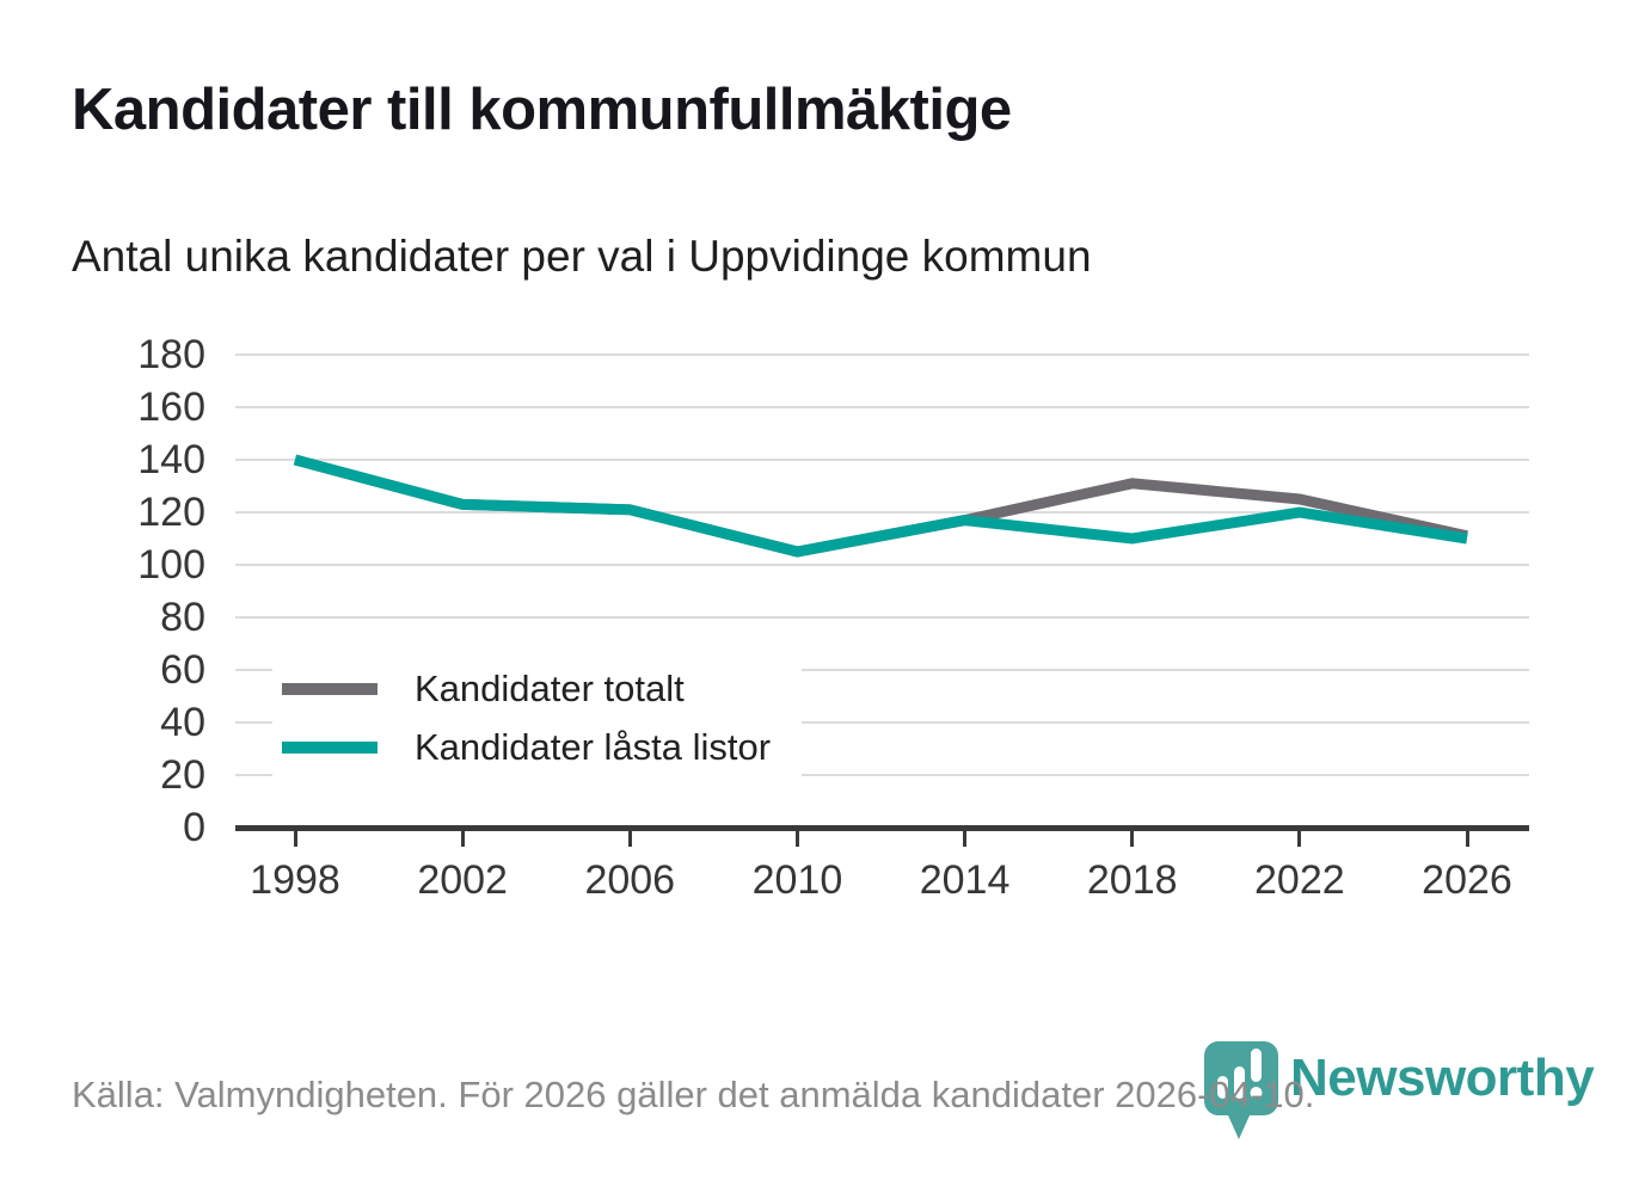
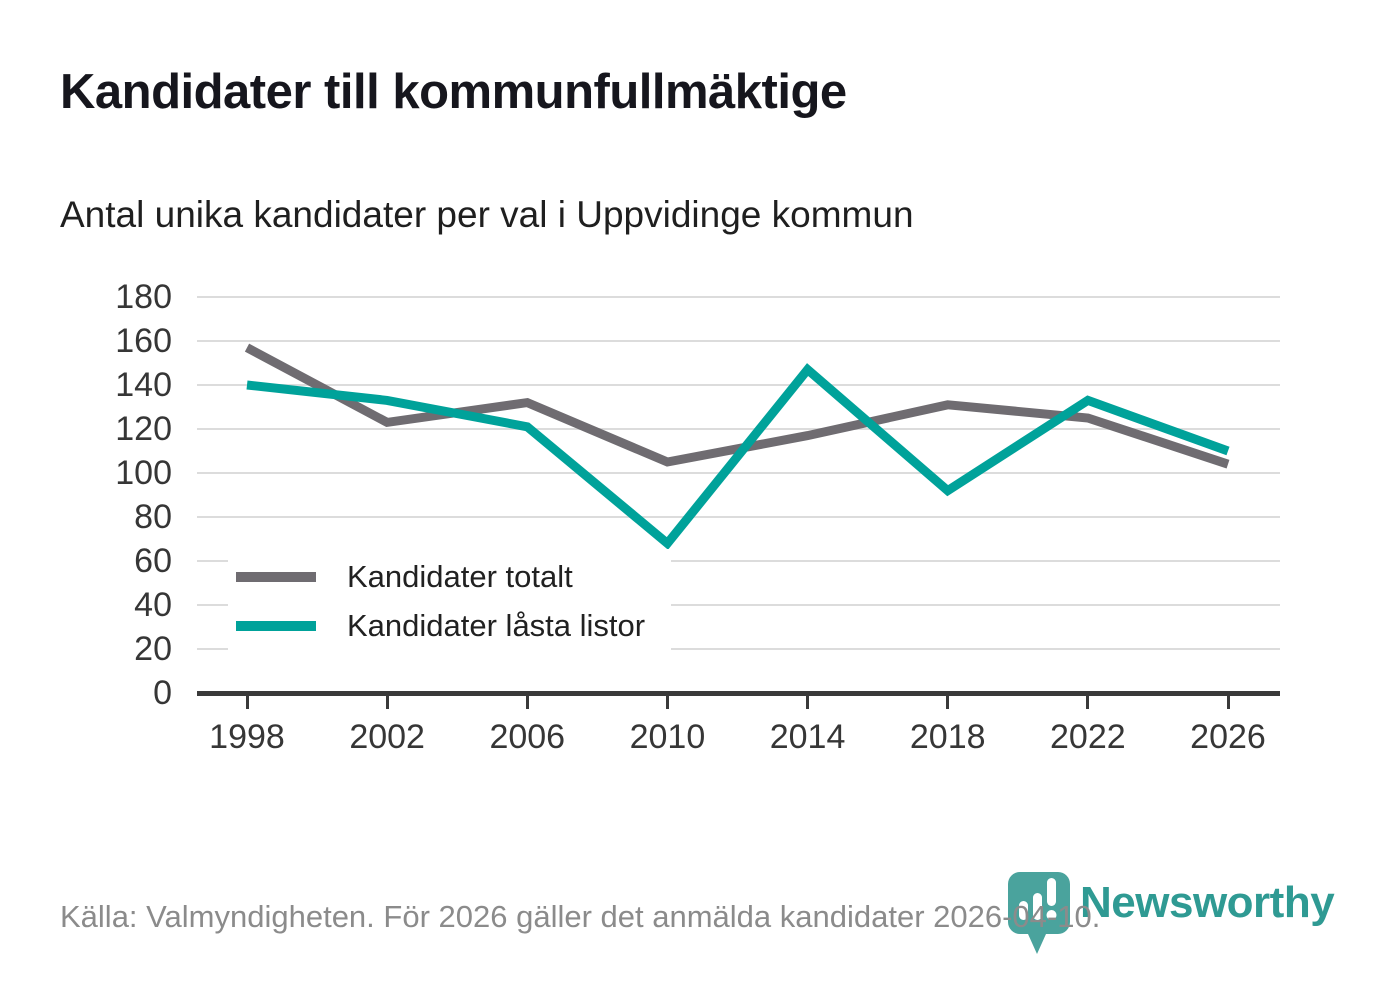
Kandidater totalt/1998: 140 -> 157
Kandidater låsta listor/2002: 123 -> 133
Kandidater totalt/2006: 121 -> 132
Kandidater låsta listor/2010: 105 -> 68
Kandidater låsta listor/2014: 117 -> 147
Kandidater låsta listor/2018: 110 -> 92
Kandidater låsta listor/2022: 120 -> 133
Kandidater totalt/2026: 111 -> 104
